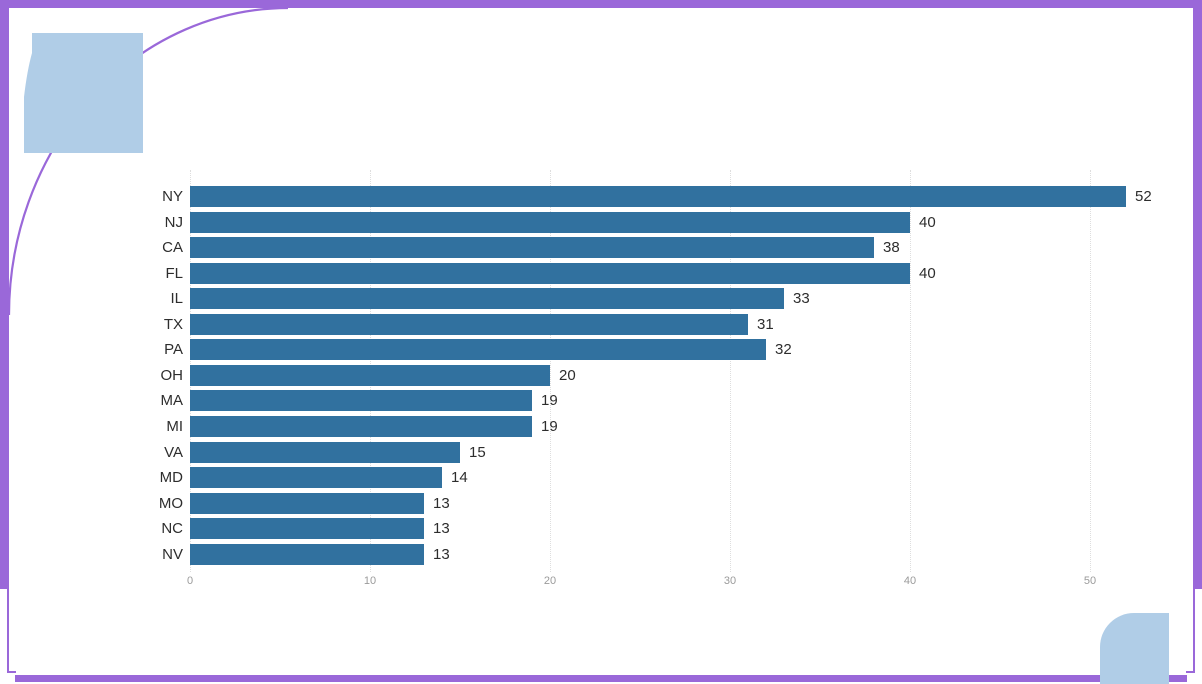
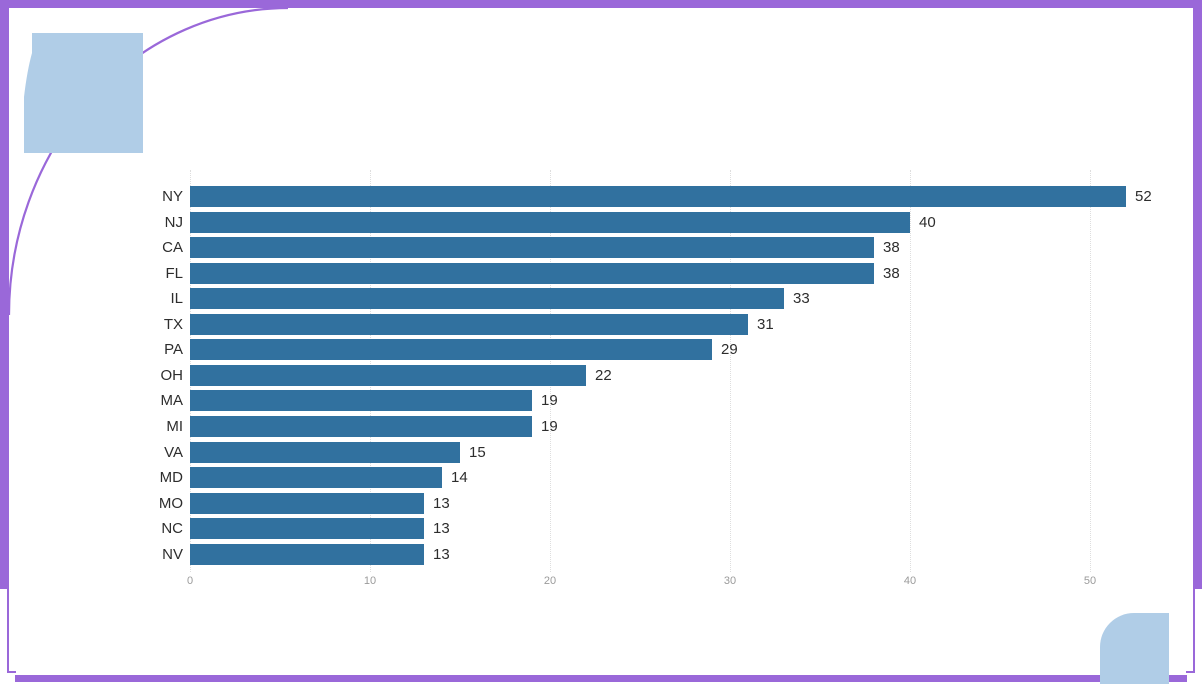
FL: 40 -> 38
PA: 32 -> 29
OH: 20 -> 22
